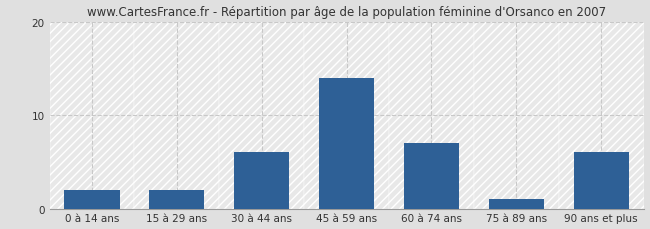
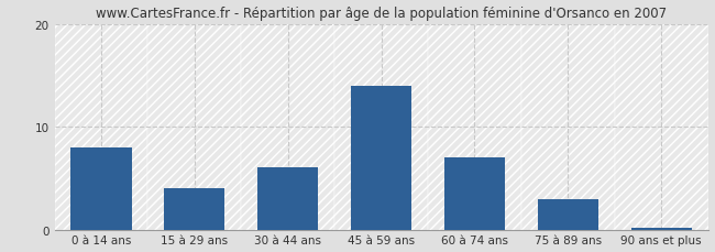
0 à 14 ans: 2.0 -> 8.0
15 à 29 ans: 2.0 -> 4.0
75 à 89 ans: 1.0 -> 3.0
90 ans et plus: 6.0 -> 0.2
